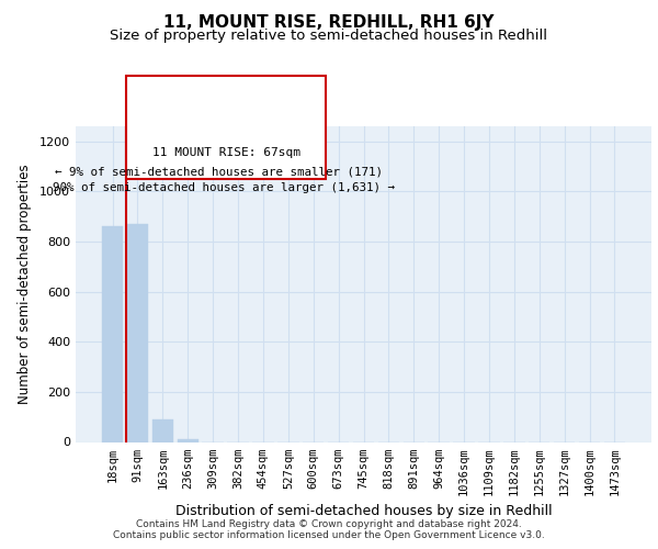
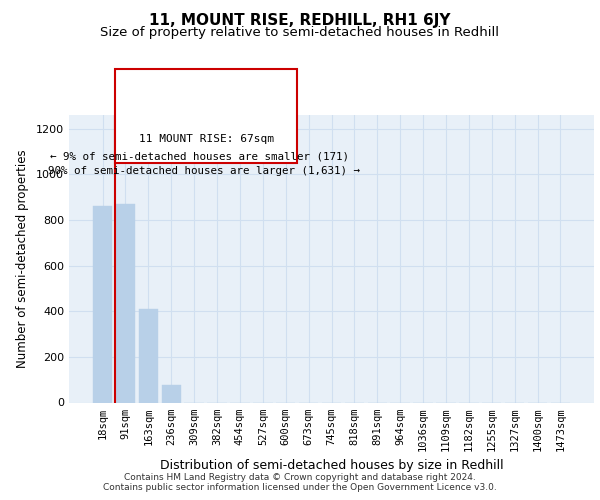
163sqm: 88 -> 410
236sqm: 12 -> 75
